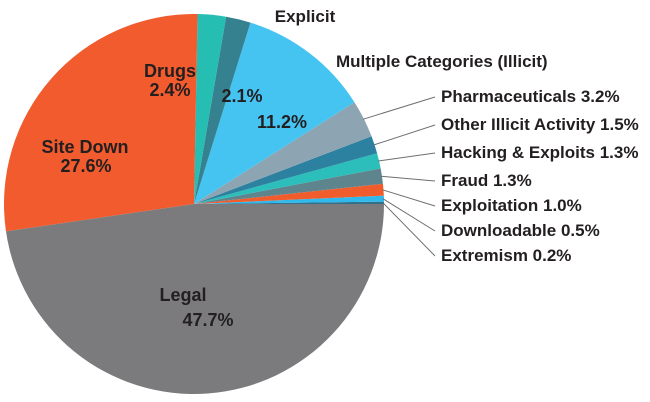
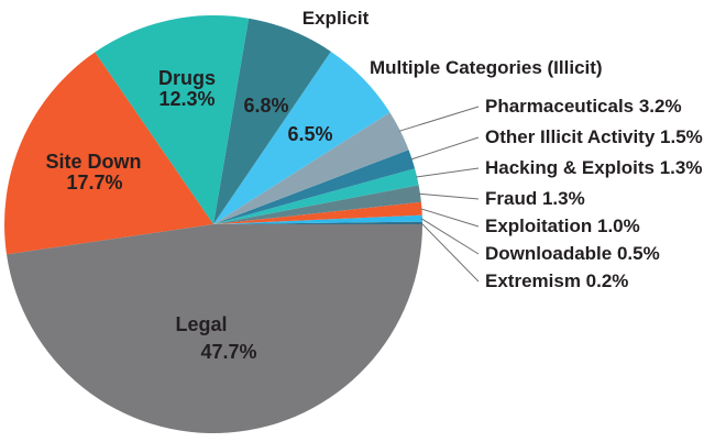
Multiple Categories (Illicit): 11.2% -> 6.5%
Explicit: 2.1% -> 6.8%
Drugs: 2.4% -> 12.3%
Site Down: 27.6% -> 17.7%
